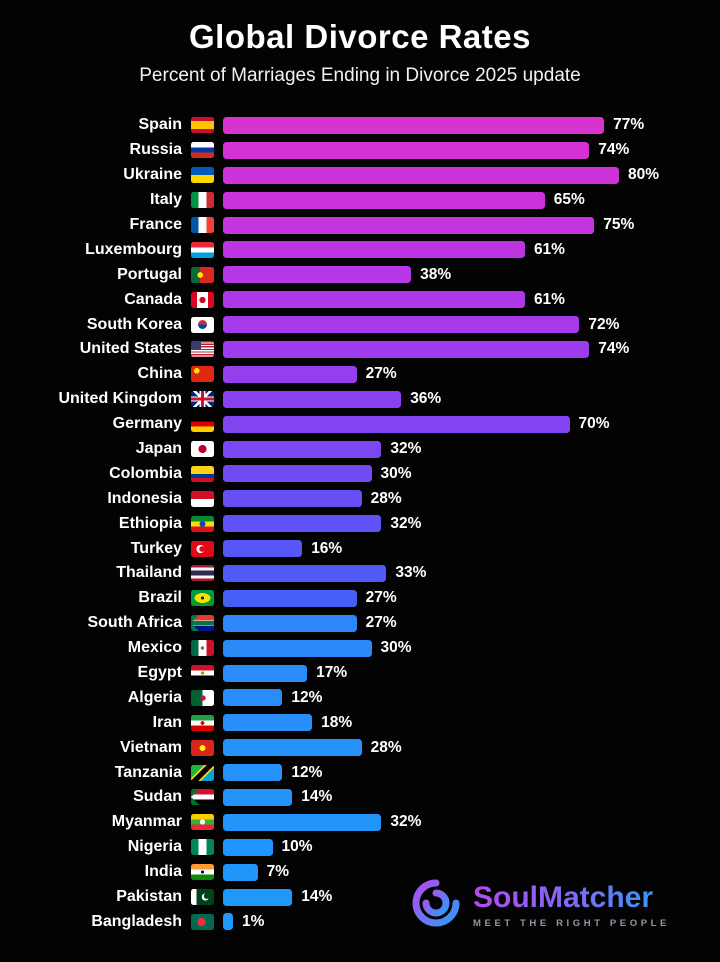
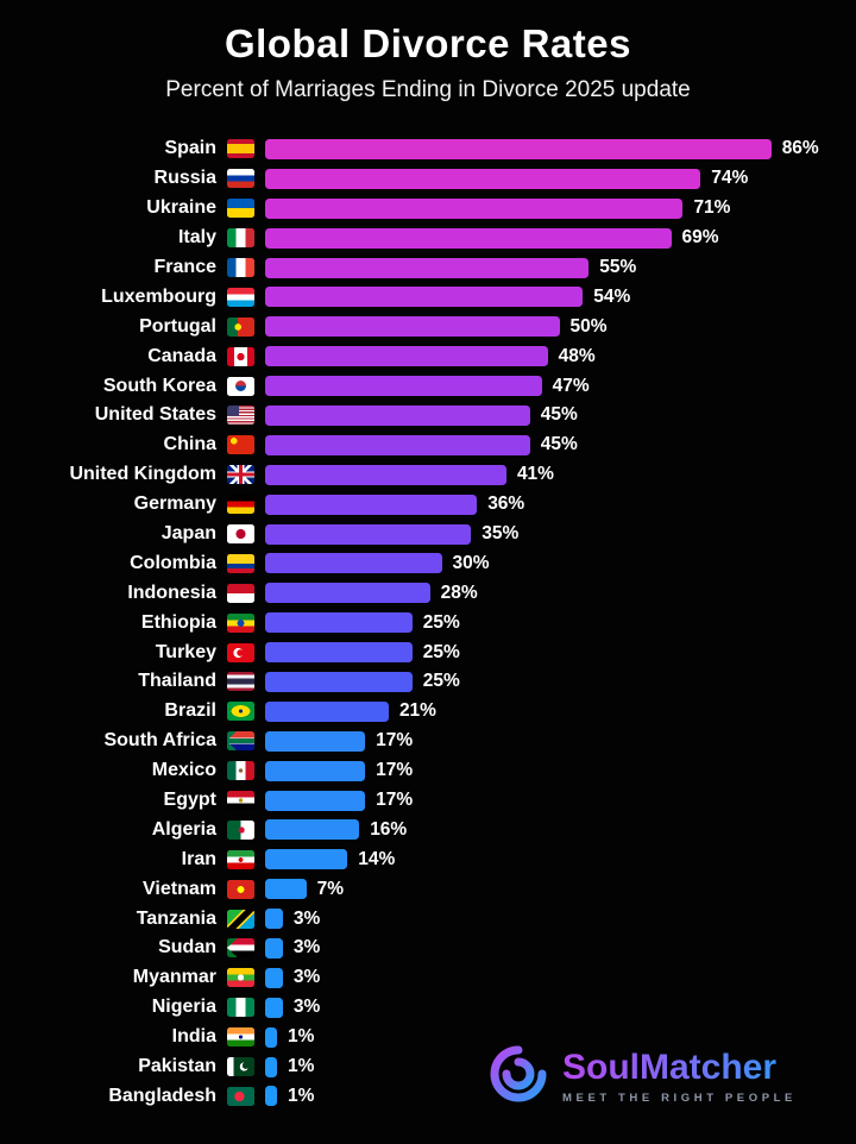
Spain: 77% -> 86%
Ukraine: 80% -> 71%
Italy: 65% -> 69%
France: 75% -> 55%
Luxembourg: 61% -> 54%
Portugal: 38% -> 50%
Canada: 61% -> 48%
South Korea: 72% -> 47%
United States: 74% -> 45%
China: 27% -> 45%
United Kingdom: 36% -> 41%
Germany: 70% -> 36%
Japan: 32% -> 35%
Ethiopia: 32% -> 25%
Turkey: 16% -> 25%
Thailand: 33% -> 25%
Brazil: 27% -> 21%
South Africa: 27% -> 17%
Mexico: 30% -> 17%
Algeria: 12% -> 16%
Iran: 18% -> 14%
Vietnam: 28% -> 7%
Tanzania: 12% -> 3%
Sudan: 14% -> 3%
Myanmar: 32% -> 3%
Nigeria: 10% -> 3%
India: 7% -> 1%
Pakistan: 14% -> 1%
